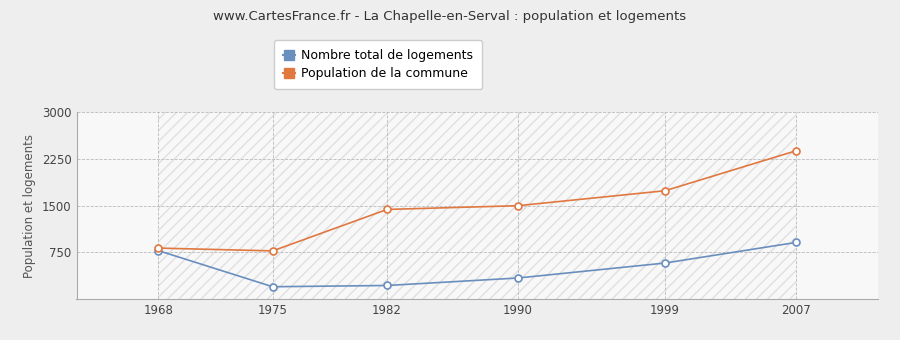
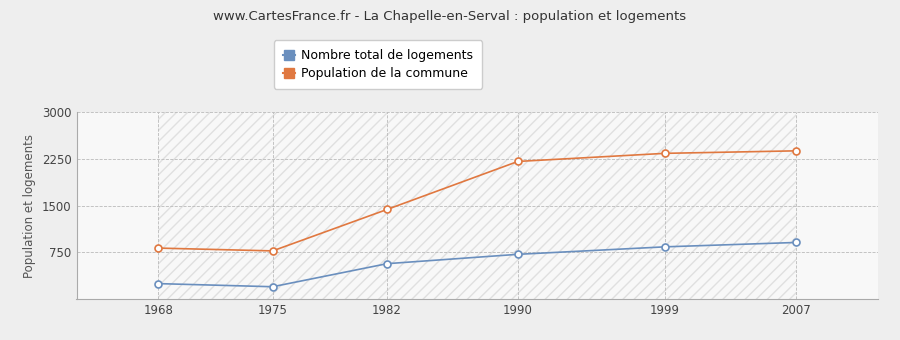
Nombre total de logements/1968: 780 -> 250
Nombre total de logements/1982: 220 -> 570
Nombre total de logements/1990: 340 -> 720
Population de la commune/1990: 1500 -> 2210
Nombre total de logements/1999: 580 -> 840
Population de la commune/1999: 1740 -> 2340
